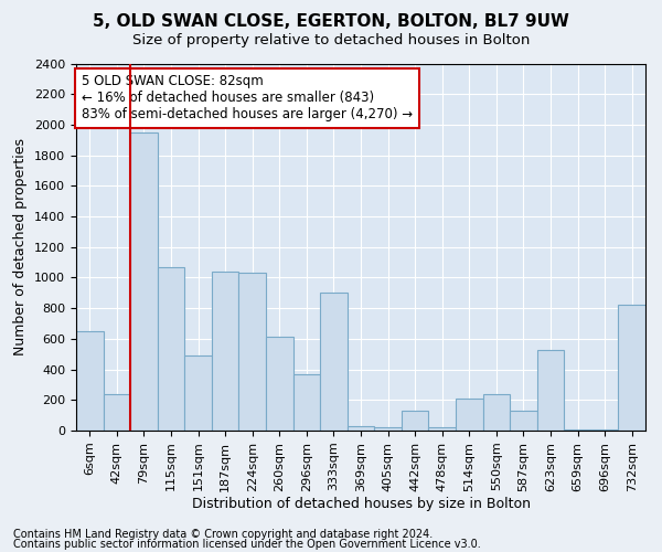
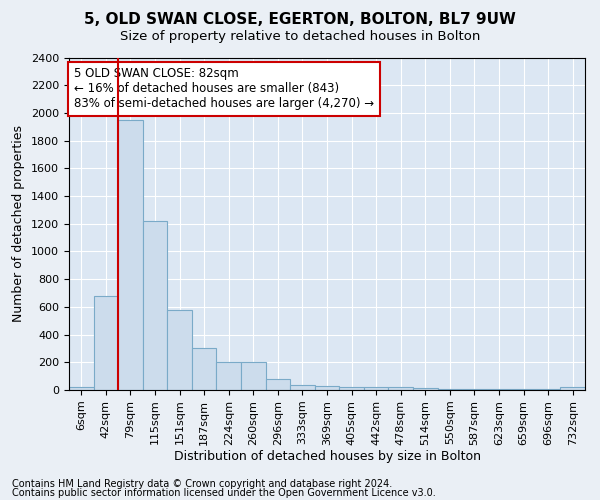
6sqm: 650 -> 20
42sqm: 240 -> 680
115sqm: 1070 -> 1220
151sqm: 490 -> 580
187sqm: 1040 -> 300
224sqm: 1030 -> 200
260sqm: 610 -> 200
296sqm: 370 -> 80
333sqm: 900 -> 40
442sqm: 130 -> 20
514sqm: 210 -> 20
550sqm: 240 -> 10
587sqm: 130 -> 10
623sqm: 530 -> 10
732sqm: 820 -> 20
